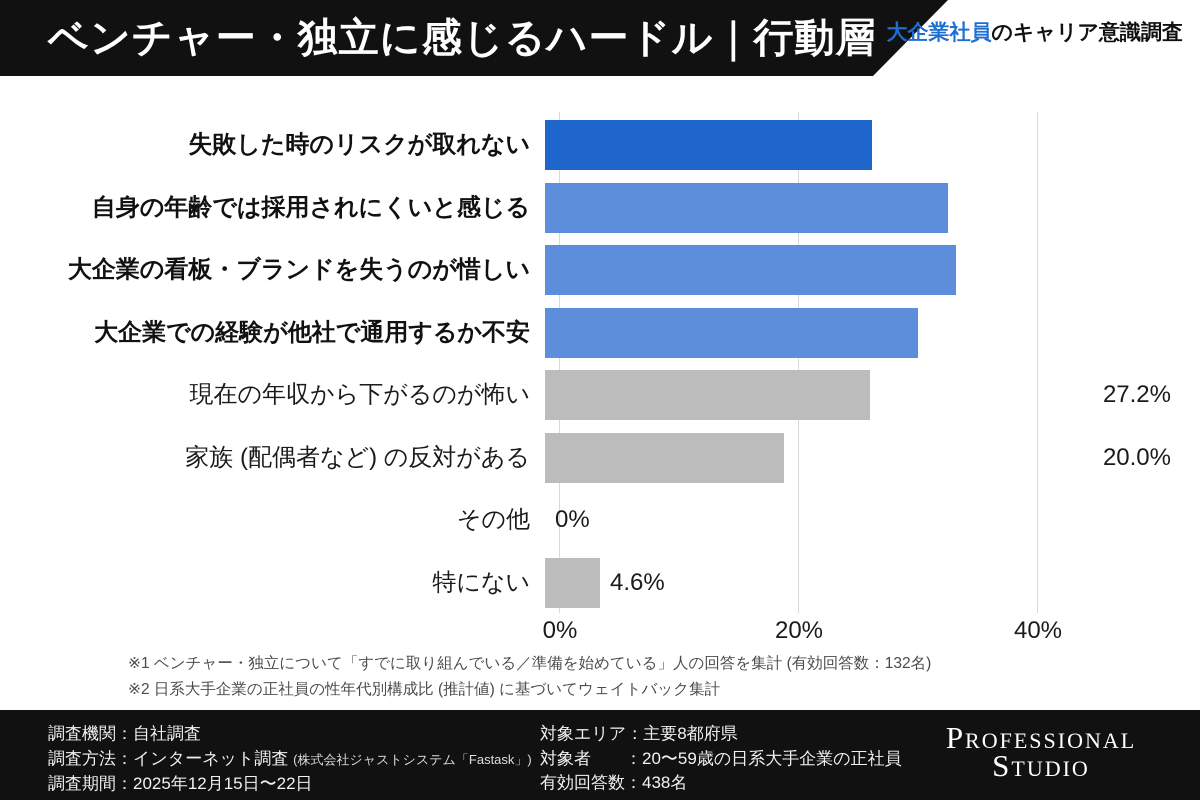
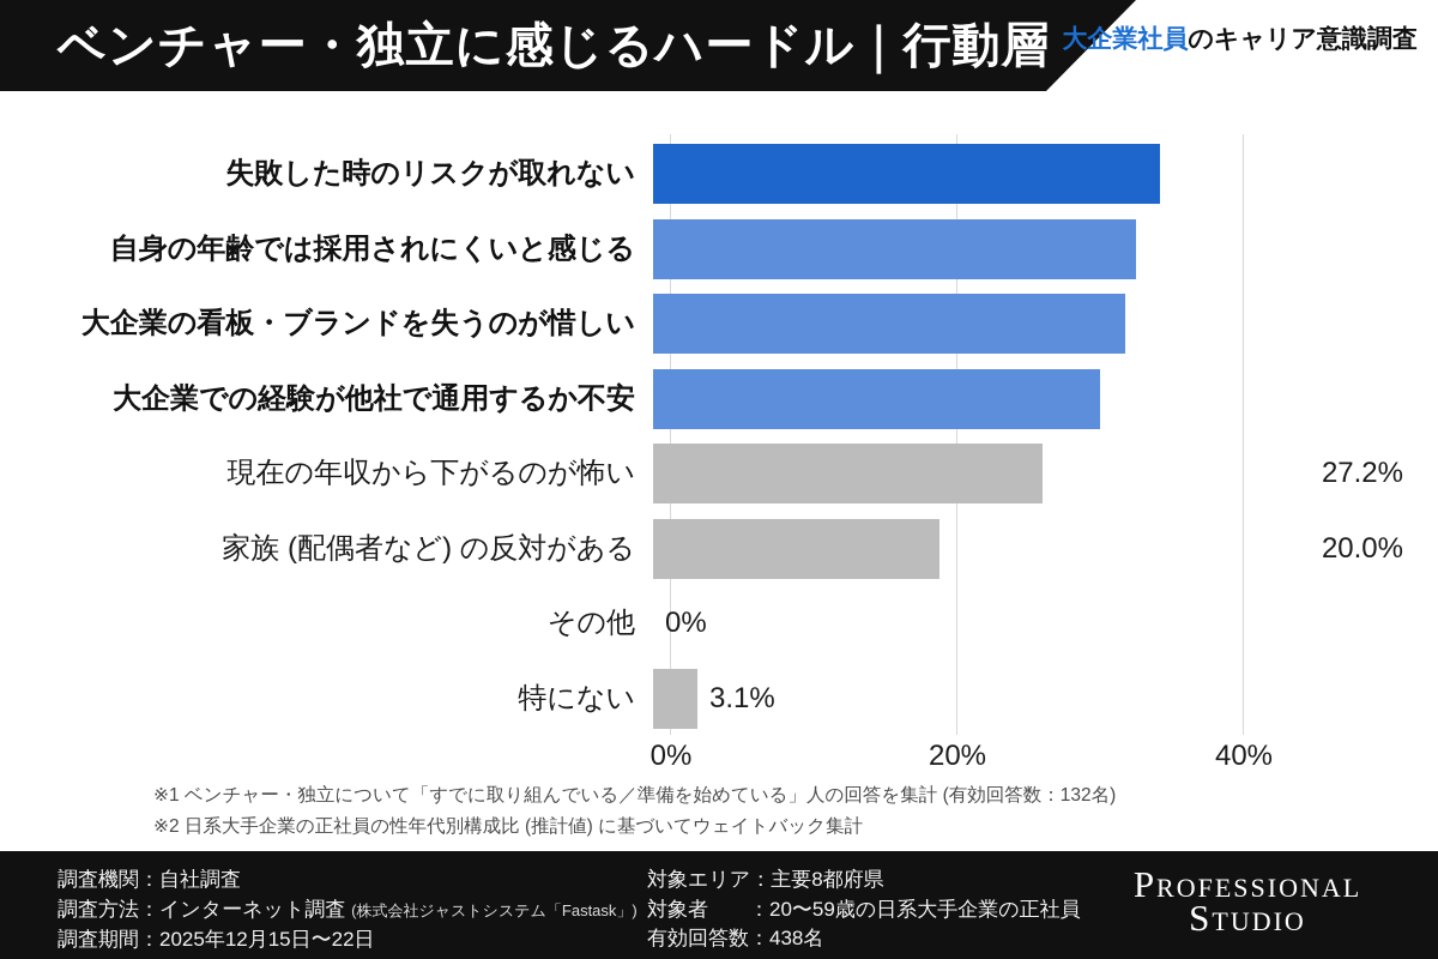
失敗した時のリスクが取れない: 27.4% -> 35.4%
大企業の看板・ブランドを失うのが惜しい: 34.4% -> 33.0%
特にない: 4.6% -> 3.1%
